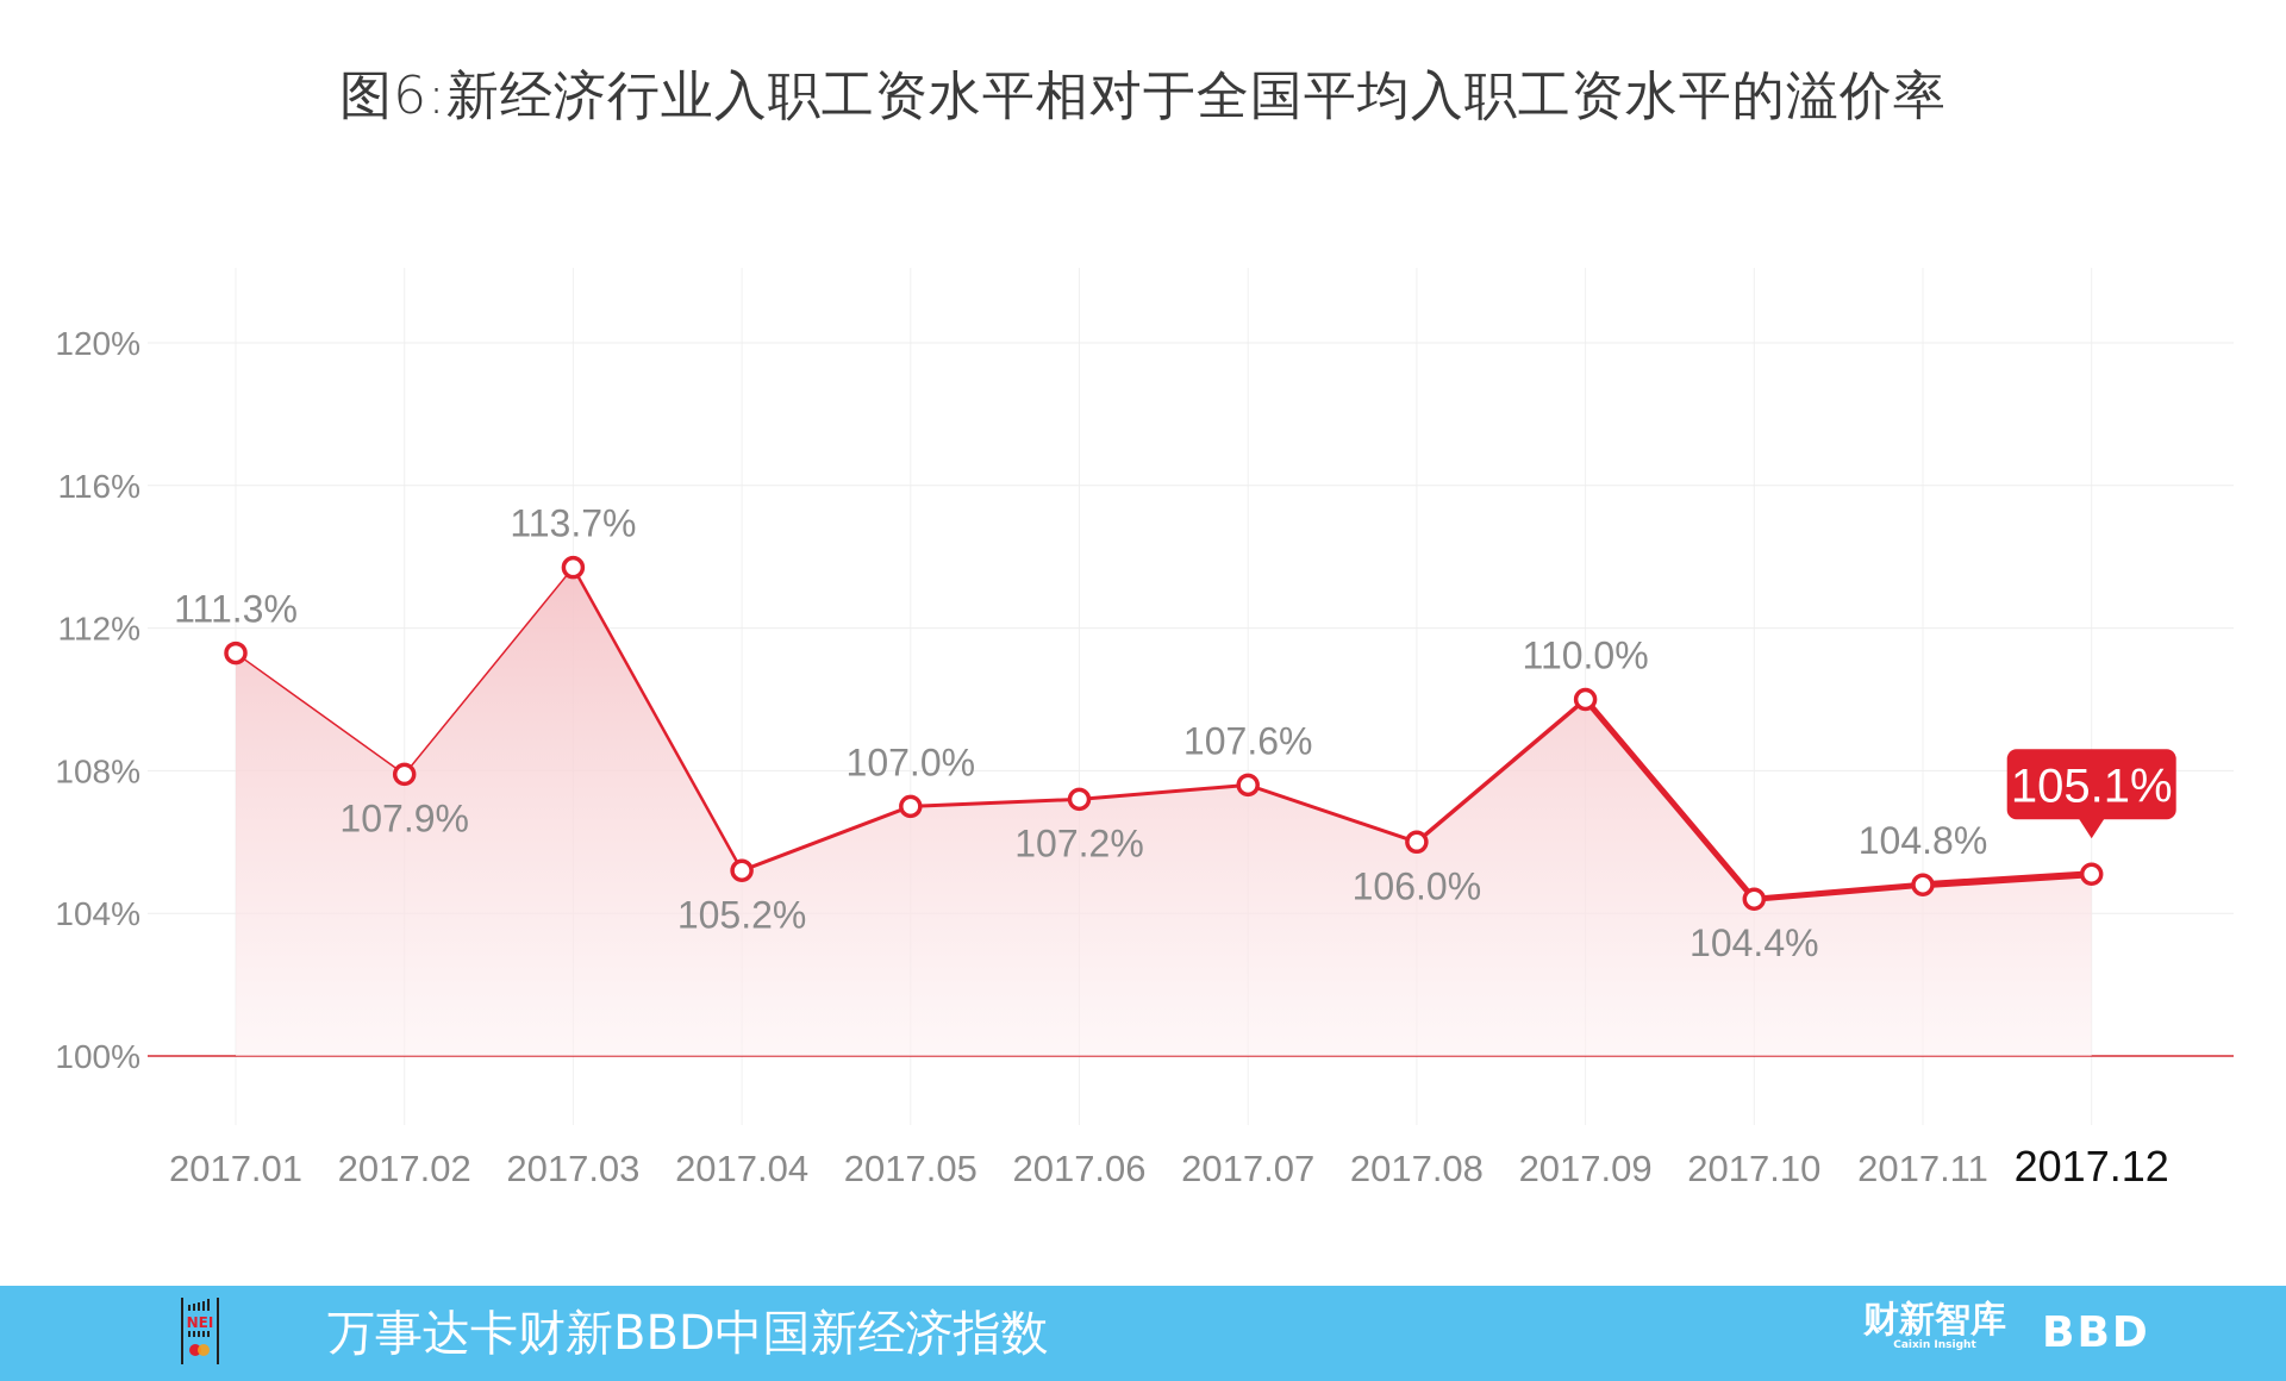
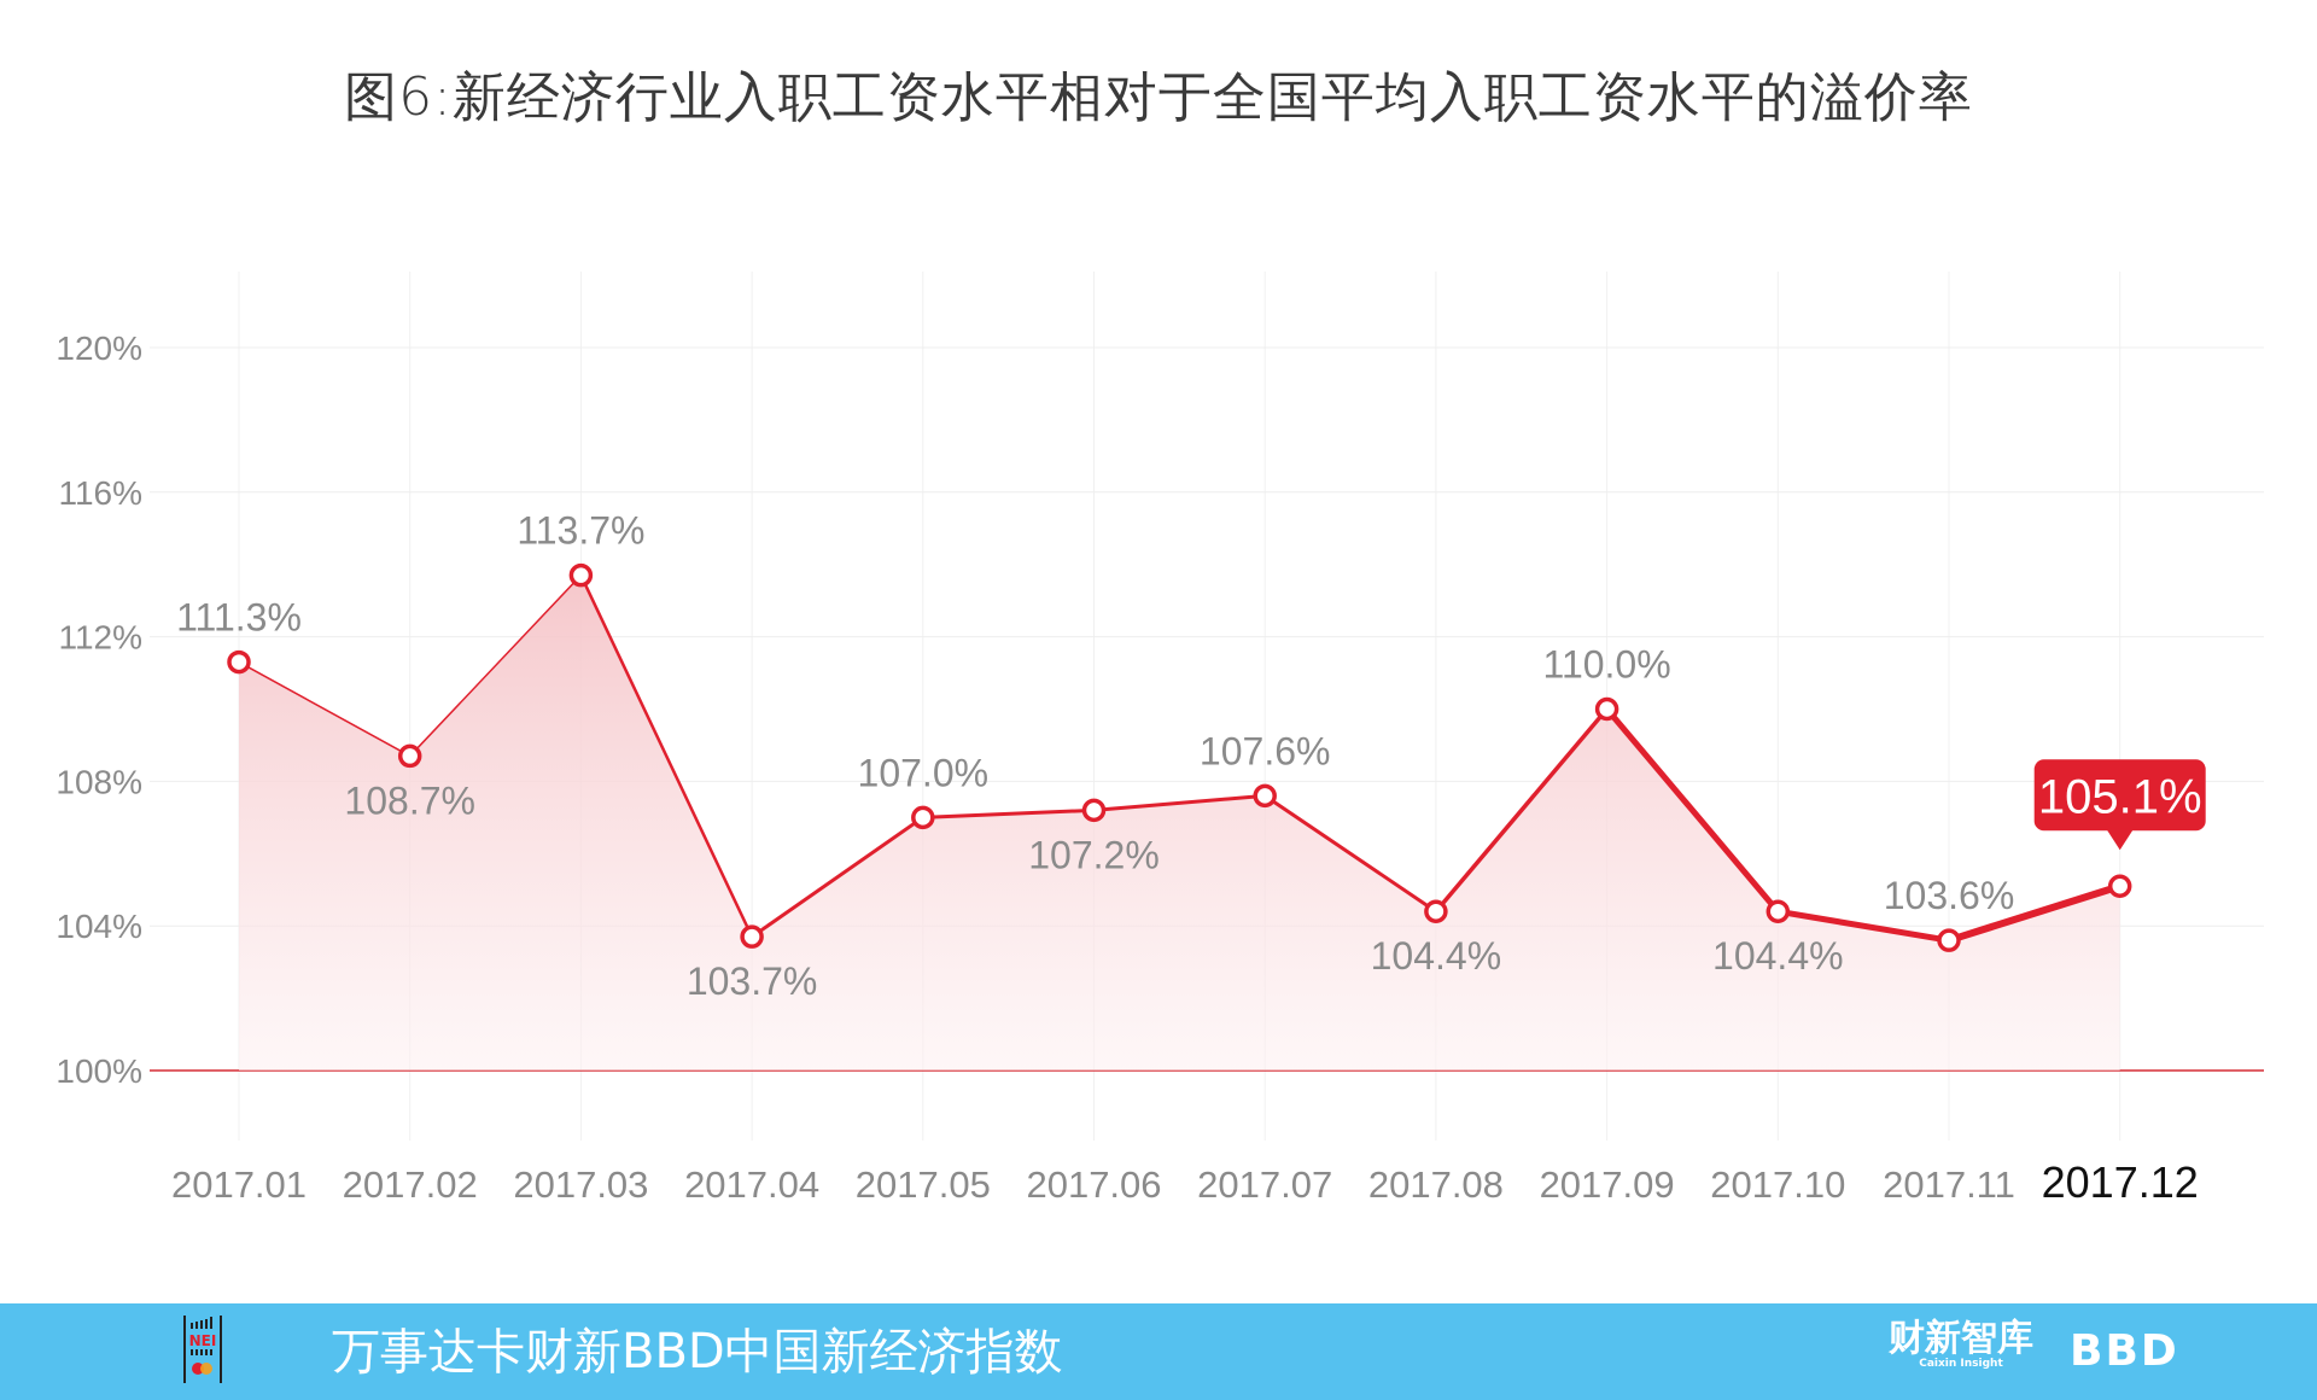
2017.02: 107.9% -> 108.7%
2017.04: 105.2% -> 103.7%
2017.08: 106.0% -> 104.4%
2017.11: 104.8% -> 103.6%
